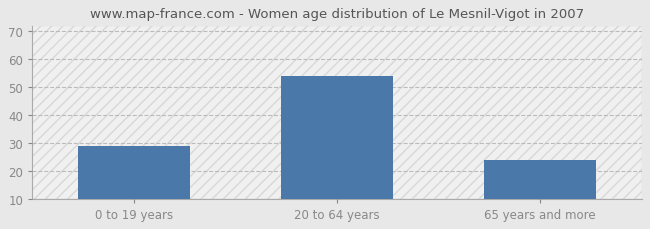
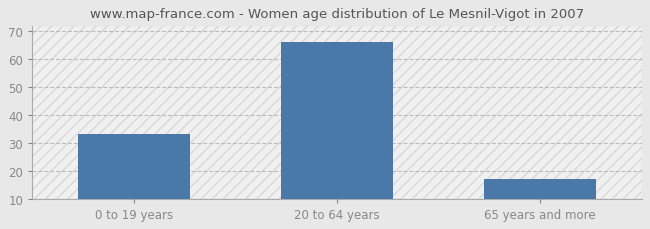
0 to 19 years: 29 -> 33
20 to 64 years: 54 -> 66
65 years and more: 24 -> 17
